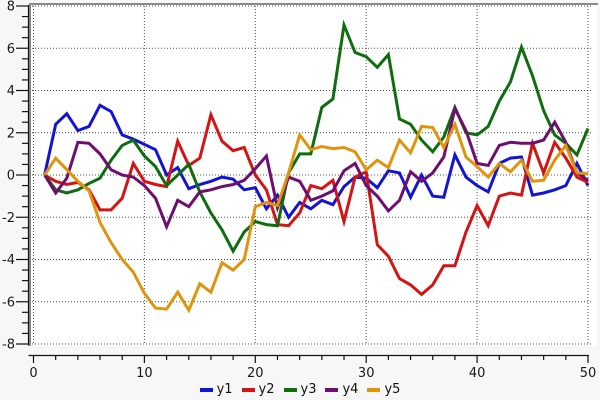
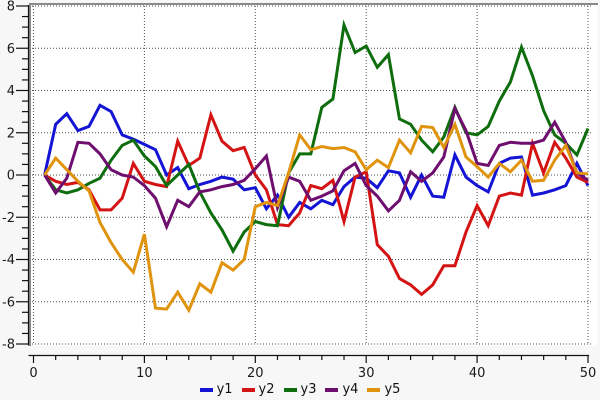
y5/10: -5.6 -> -2.8
y3/30: 5.6 -> 6.1
